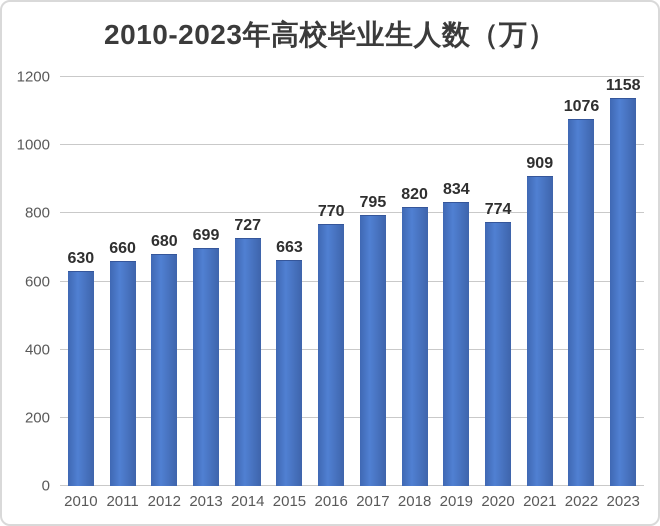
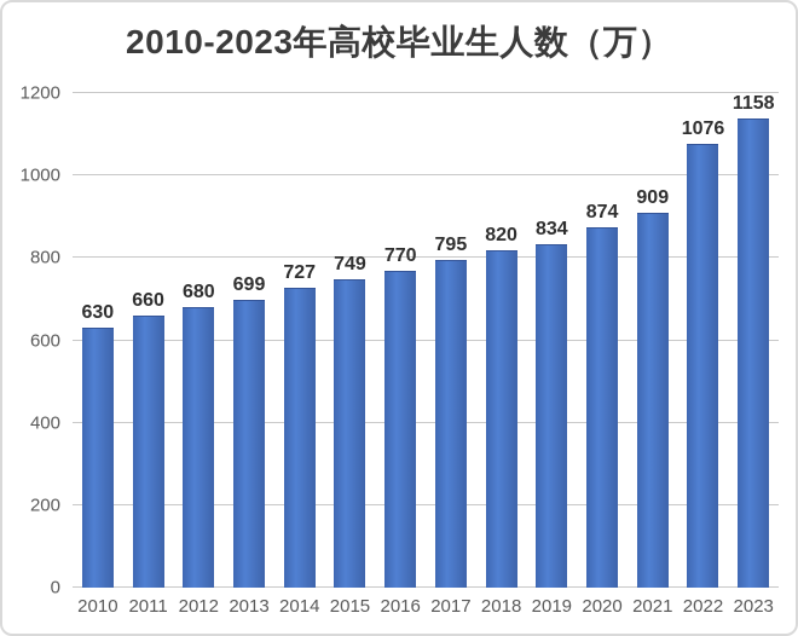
2015: 663 -> 749
2020: 774 -> 874
